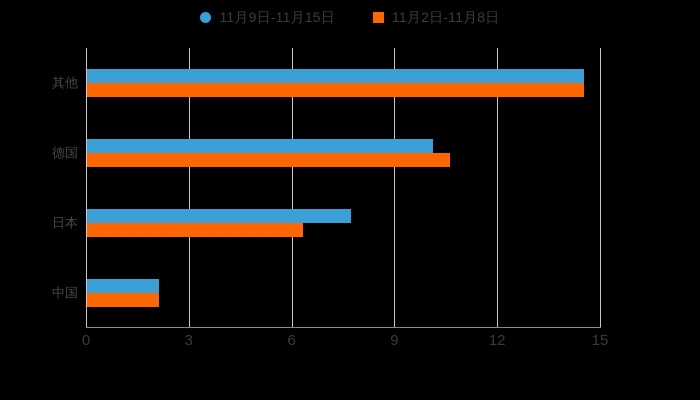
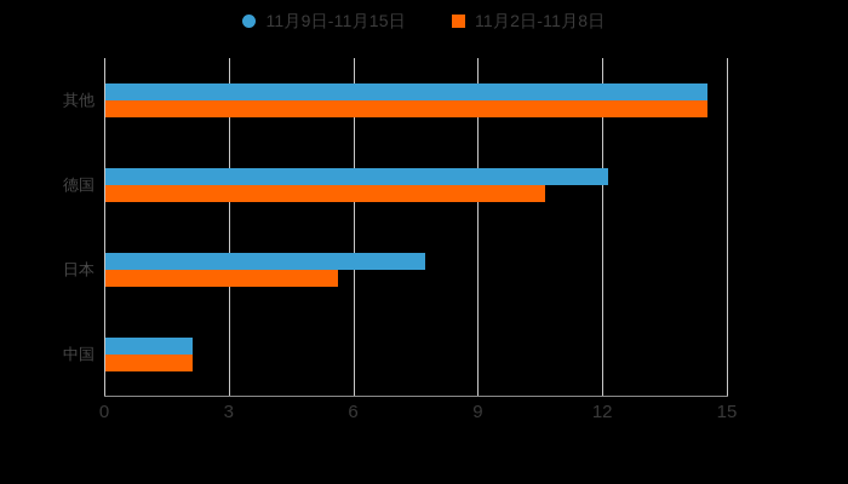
11月2日-11月8日/日本: 6.3 -> 5.6
11月9日-11月15日/德国: 10.1 -> 12.1
